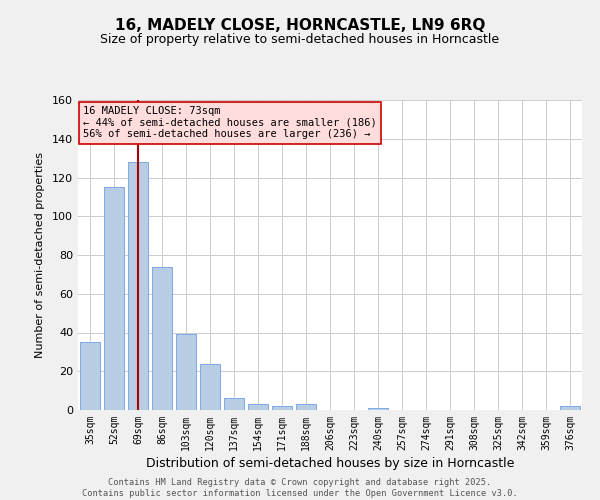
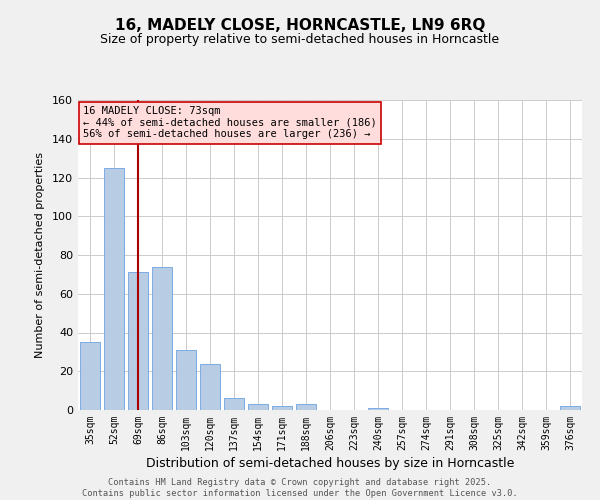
52sqm: 115 -> 125
69sqm: 128 -> 71
103sqm: 39 -> 31
